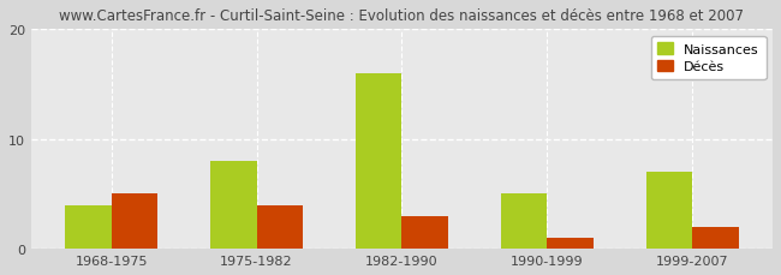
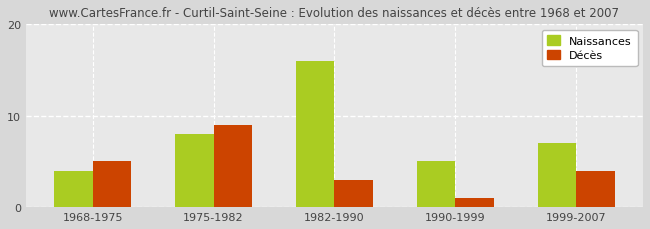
Décès/1975-1982: 4 -> 9
Décès/1999-2007: 2 -> 4
